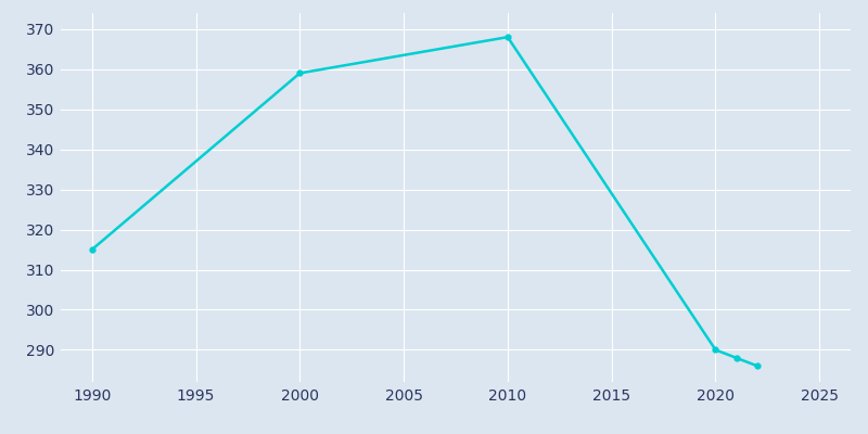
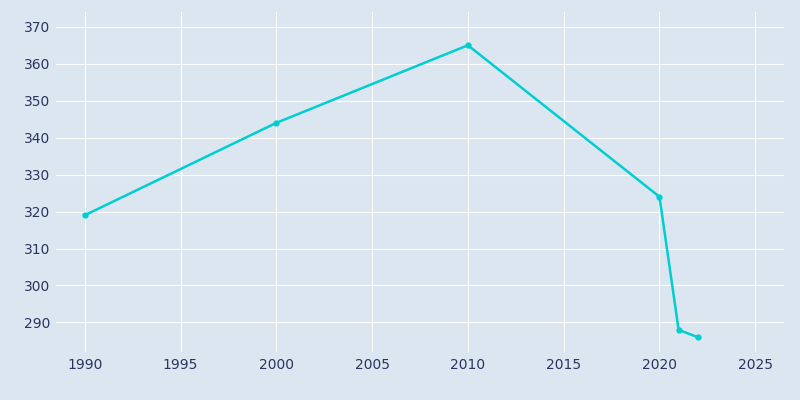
1990: 315 -> 319
2000: 359 -> 344
2010: 368 -> 365
2020: 290 -> 324
